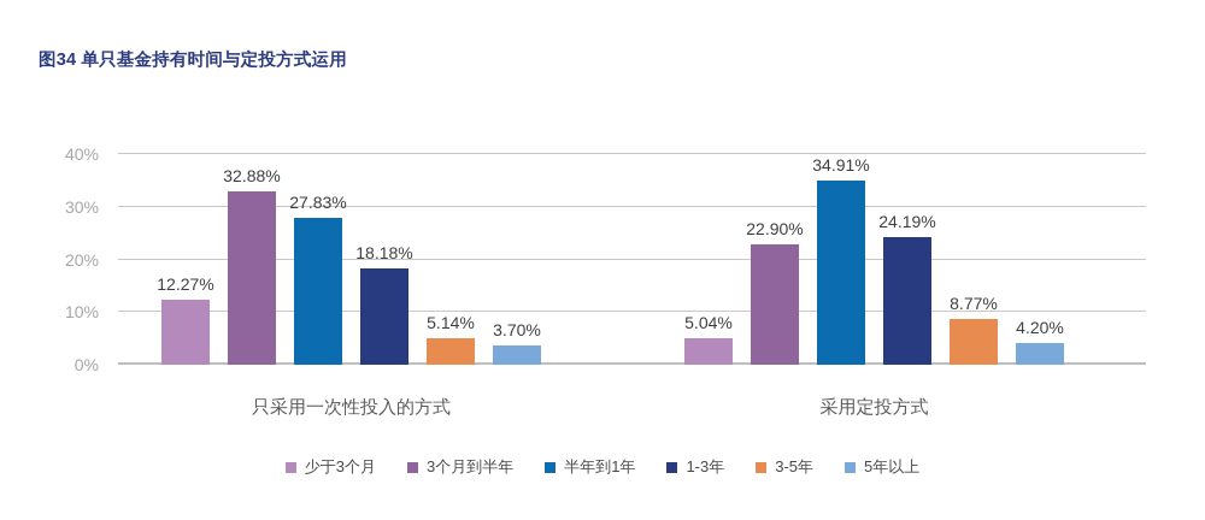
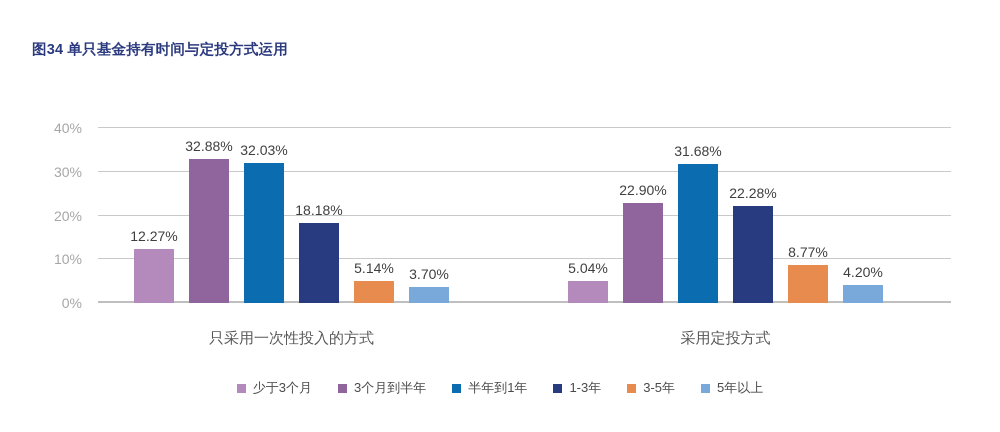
半年到1年/只采用一次性投入的方式: 27.83% -> 32.03%
半年到1年/采用定投方式: 34.91% -> 31.68%
1-3年/采用定投方式: 24.19% -> 22.28%
